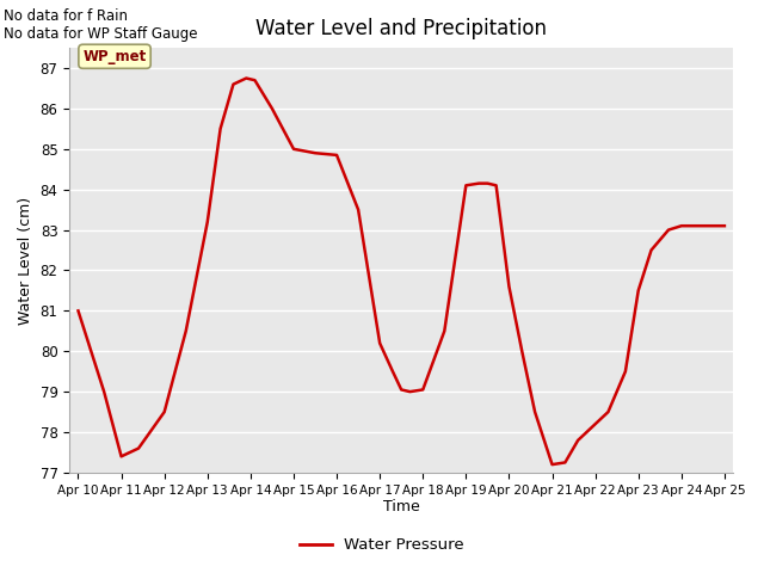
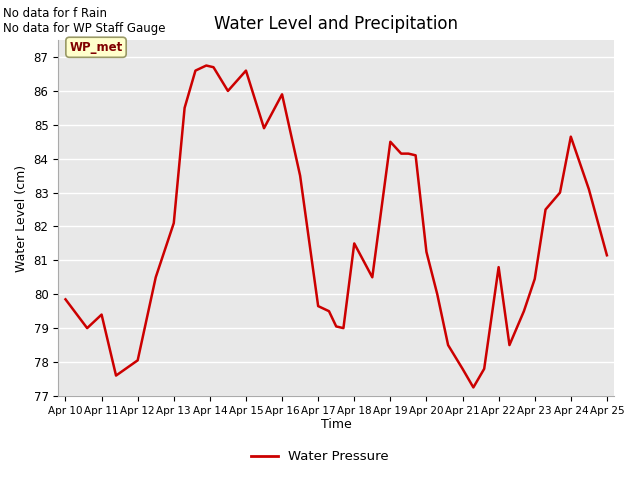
Apr 10: 81.00 -> 79.85
Apr 11: 77.40 -> 79.40
Apr 12: 78.50 -> 78.05
Apr 13: 83.20 -> 82.10
Apr 15: 85.00 -> 86.60
Apr 16: 84.85 -> 85.90
Apr 17: 80.20 -> 79.65
Apr 18: 79.05 -> 81.50
Apr 19: 84.10 -> 84.50
Apr 20: 81.60 -> 81.25
Apr 21: 77.20 -> 77.80
Apr 22: 78.20 -> 80.80
Apr 23: 81.50 -> 80.45
Apr 24: 83.10 -> 84.65
Apr 25: 83.10 -> 81.15
